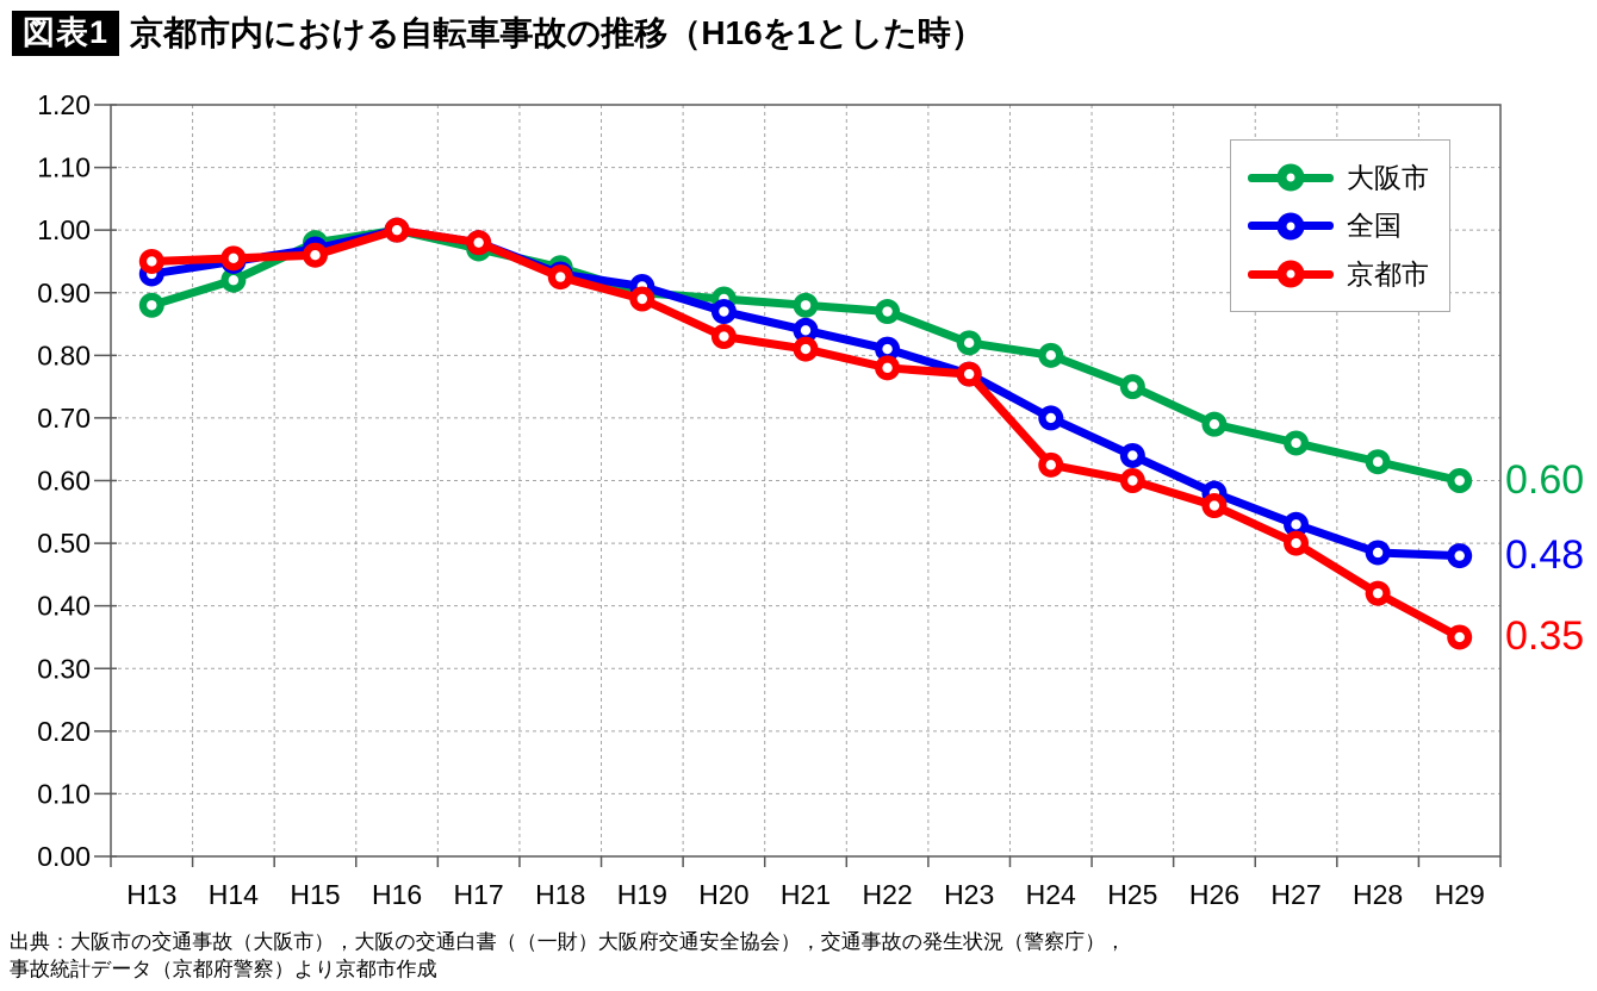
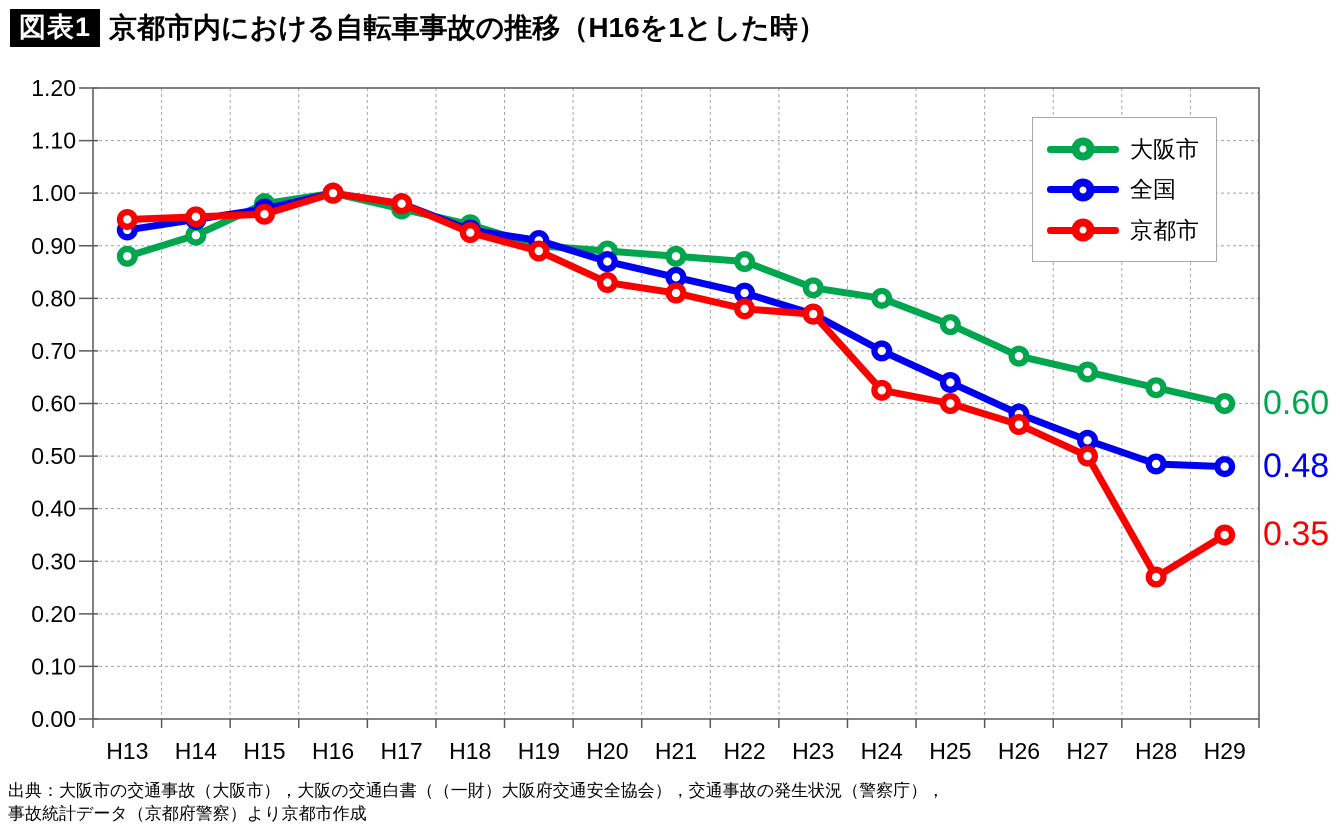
京都市/H28: 0.42 -> 0.27
